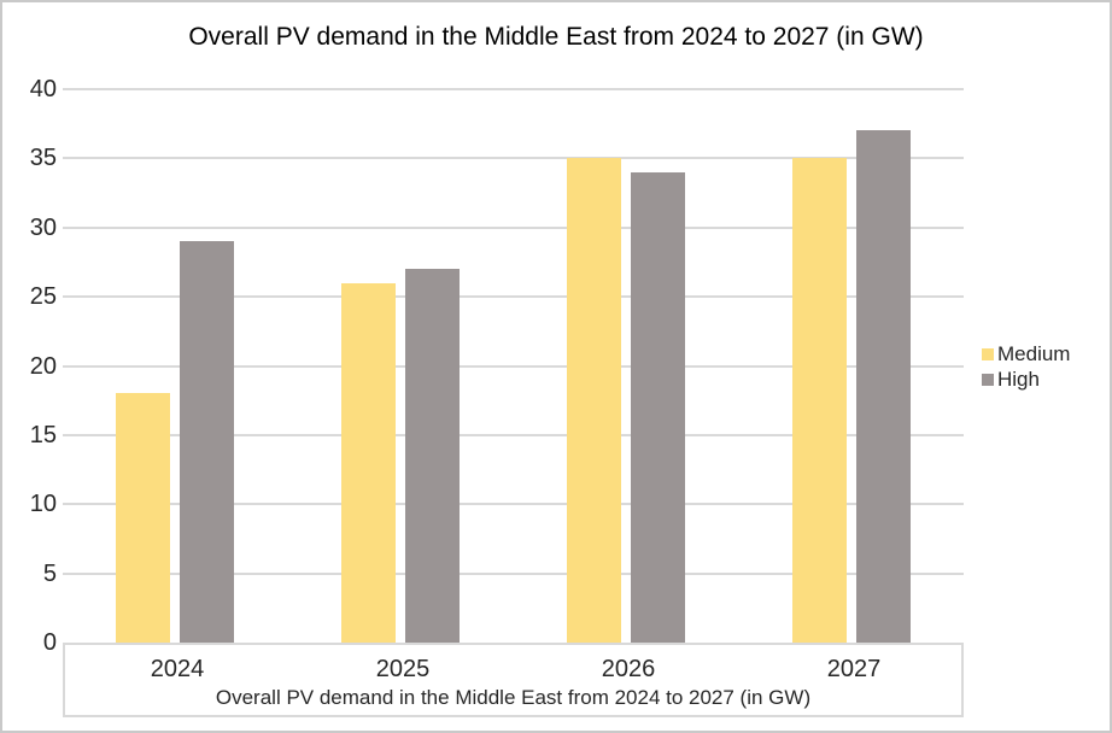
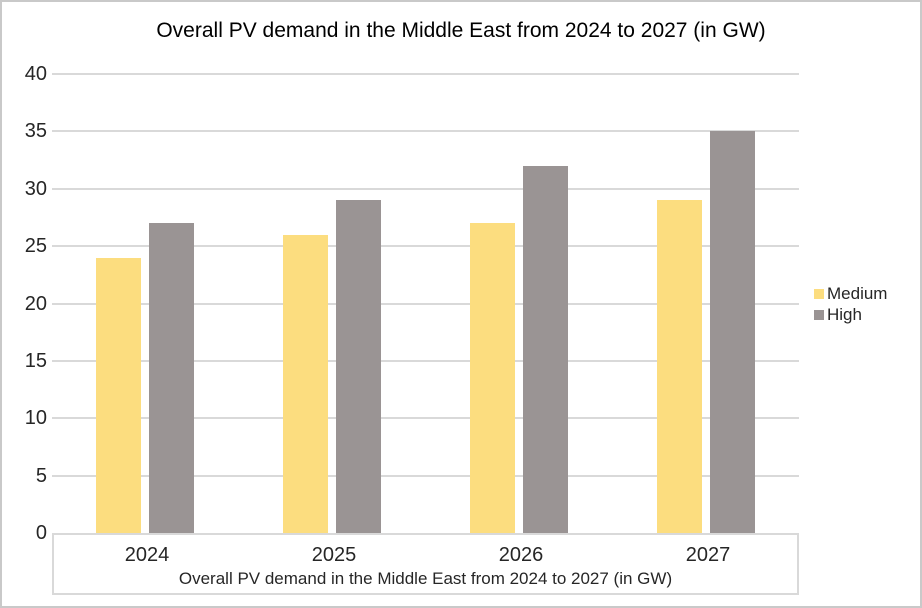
Medium/2024: 18 -> 24
High/2024: 29 -> 27
High/2025: 27 -> 29
Medium/2026: 35 -> 27
High/2026: 34 -> 32
Medium/2027: 35 -> 29
High/2027: 37 -> 35
